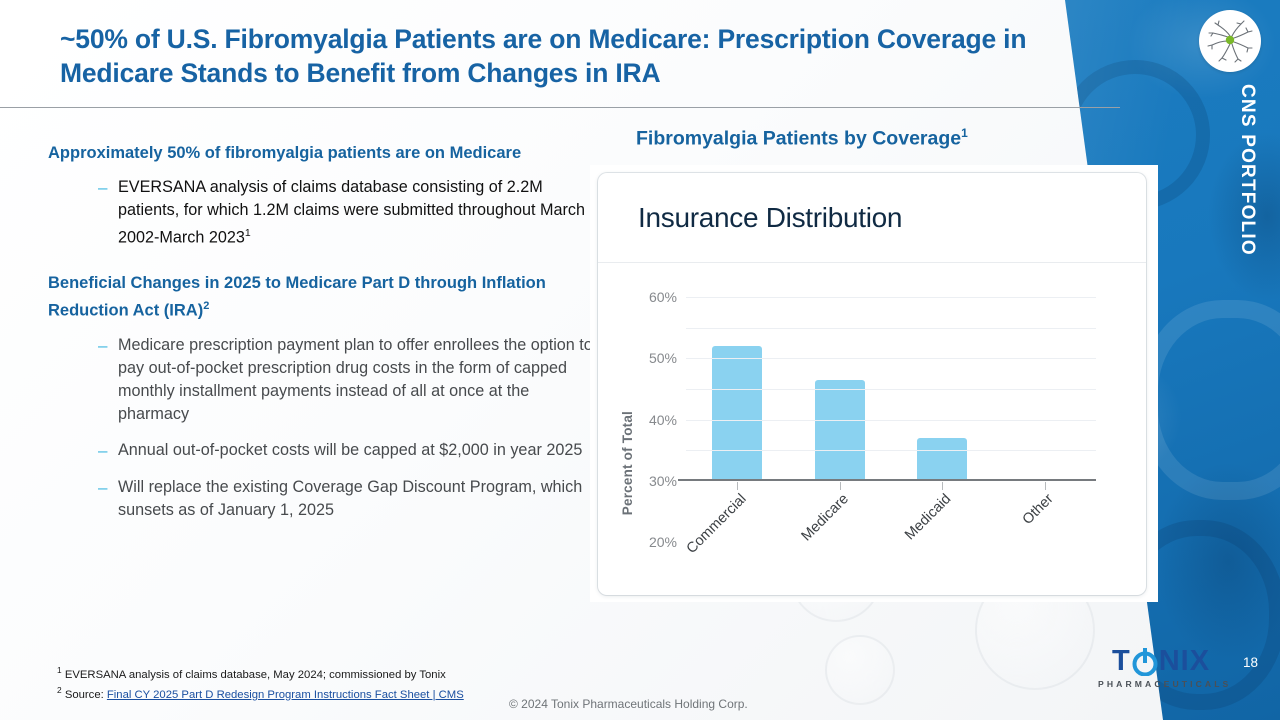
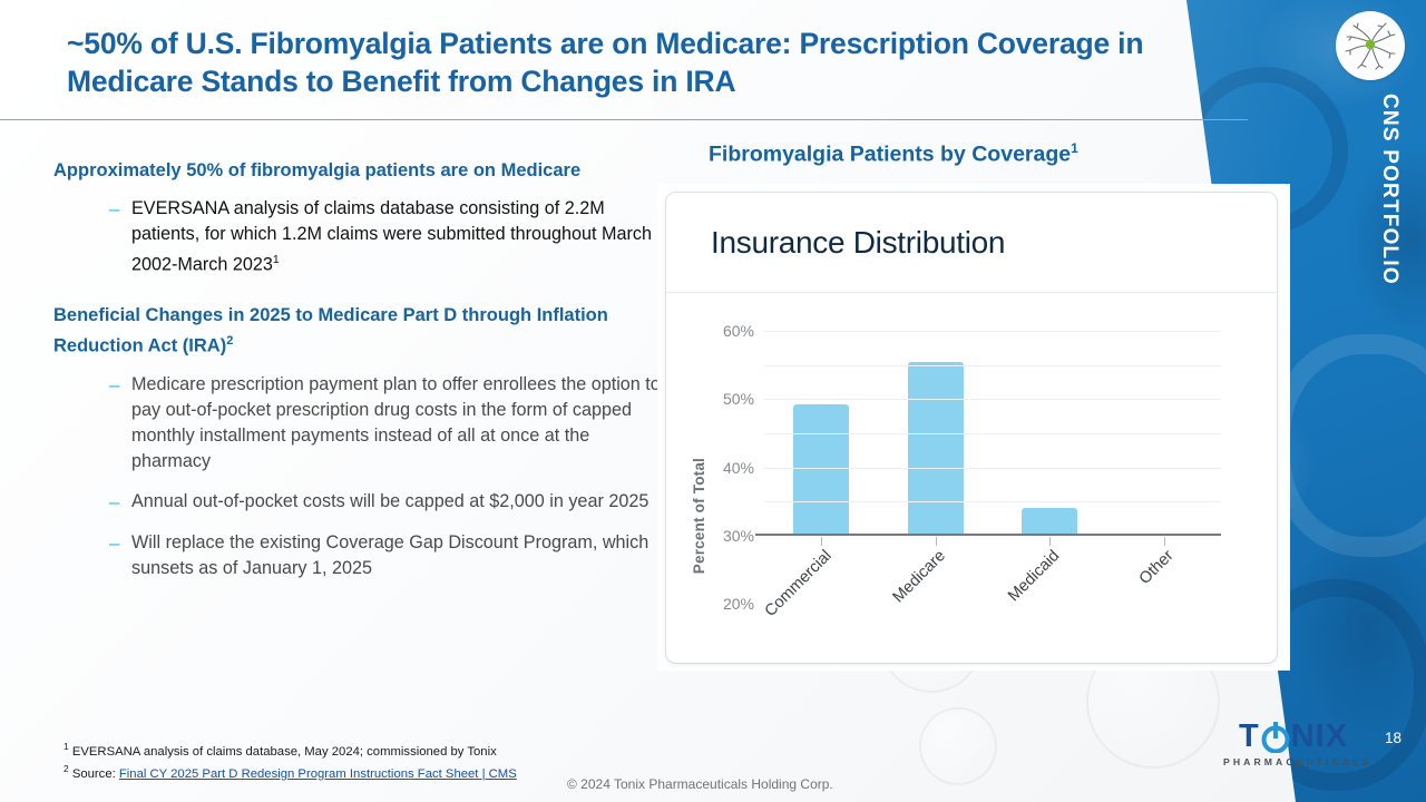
Commercial: 44% -> 38%
Medicare: 33% -> 51%
Medicaid: 14% -> 8%
